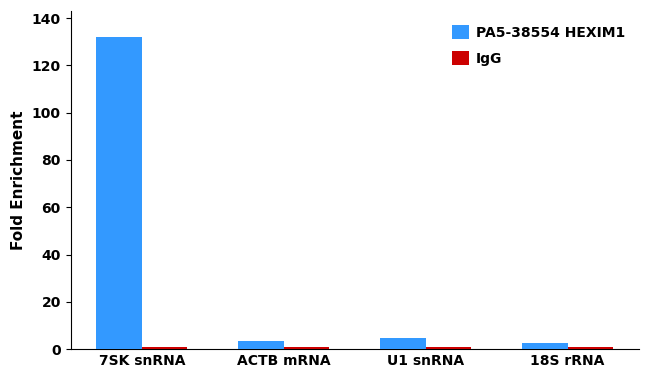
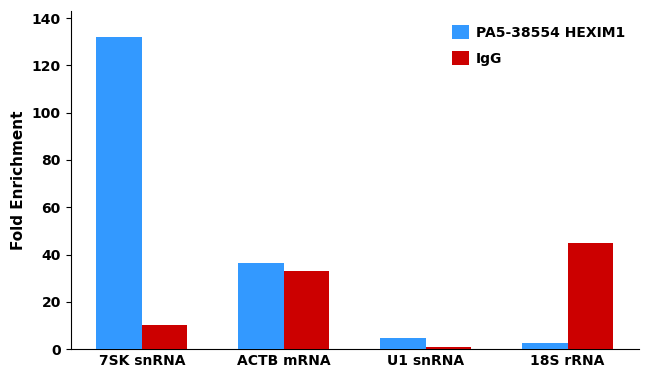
IgG/7SK snRNA: 1 -> 10
PA5-38554 HEXIM1/ACTB mRNA: 3.5 -> 36.5
IgG/ACTB mRNA: 1 -> 33
IgG/18S rRNA: 1 -> 45
